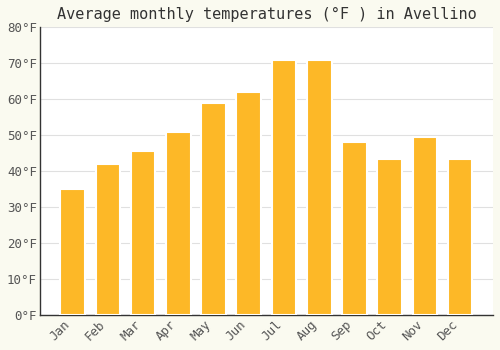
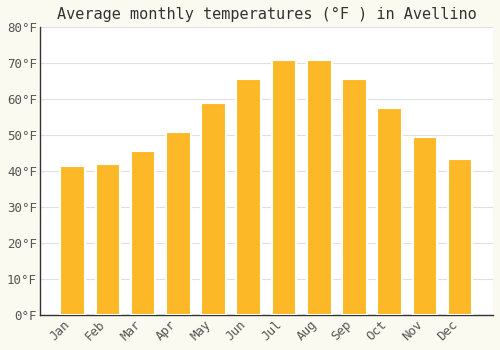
Jan: 35.0°F -> 41.5°F
Jun: 62.0°F -> 65.5°F
Sep: 48.0°F -> 65.5°F
Oct: 43.5°F -> 57.5°F
